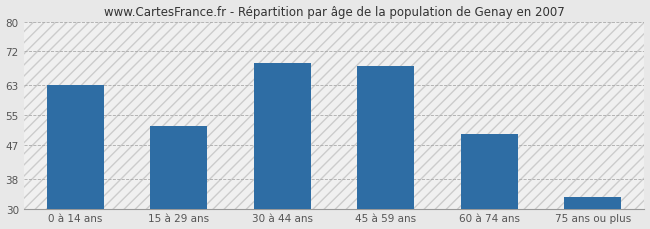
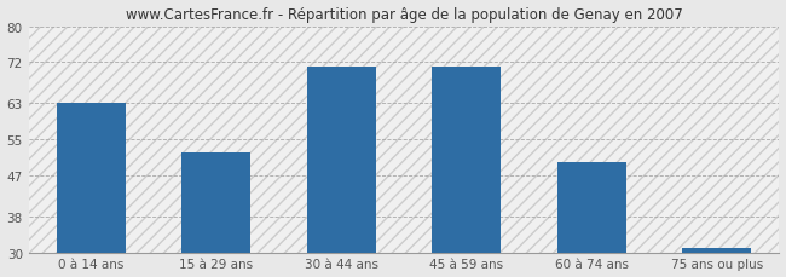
30 à 44 ans: 69 -> 71
45 à 59 ans: 68 -> 71
75 ans ou plus: 33 -> 31
